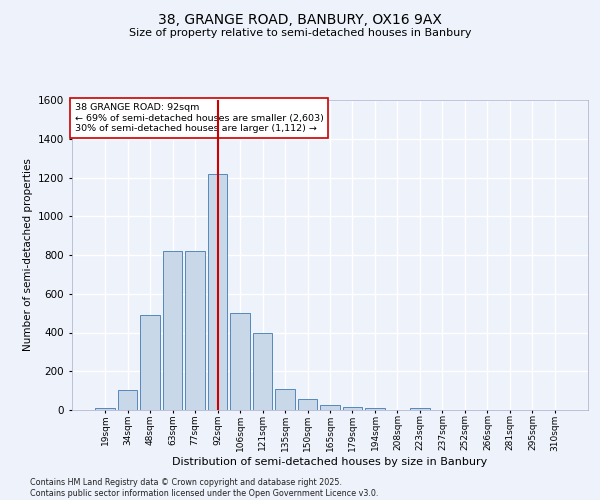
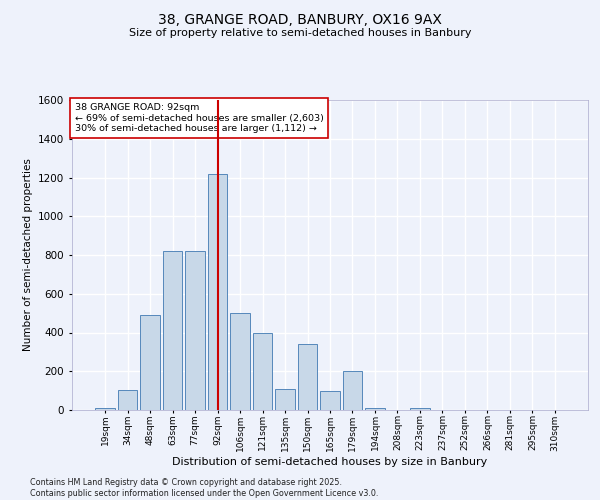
150sqm: 60 -> 340
165sqm: 20 -> 100
179sqm: 20 -> 200
